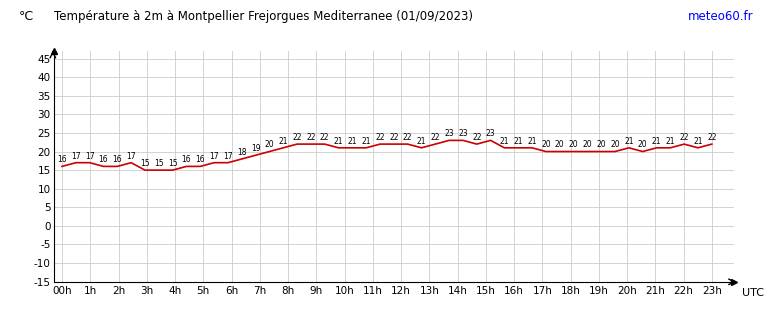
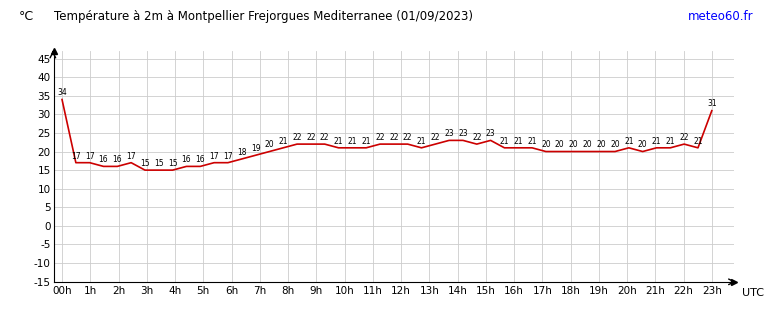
00h: 16 -> 34
23h: 22 -> 31
